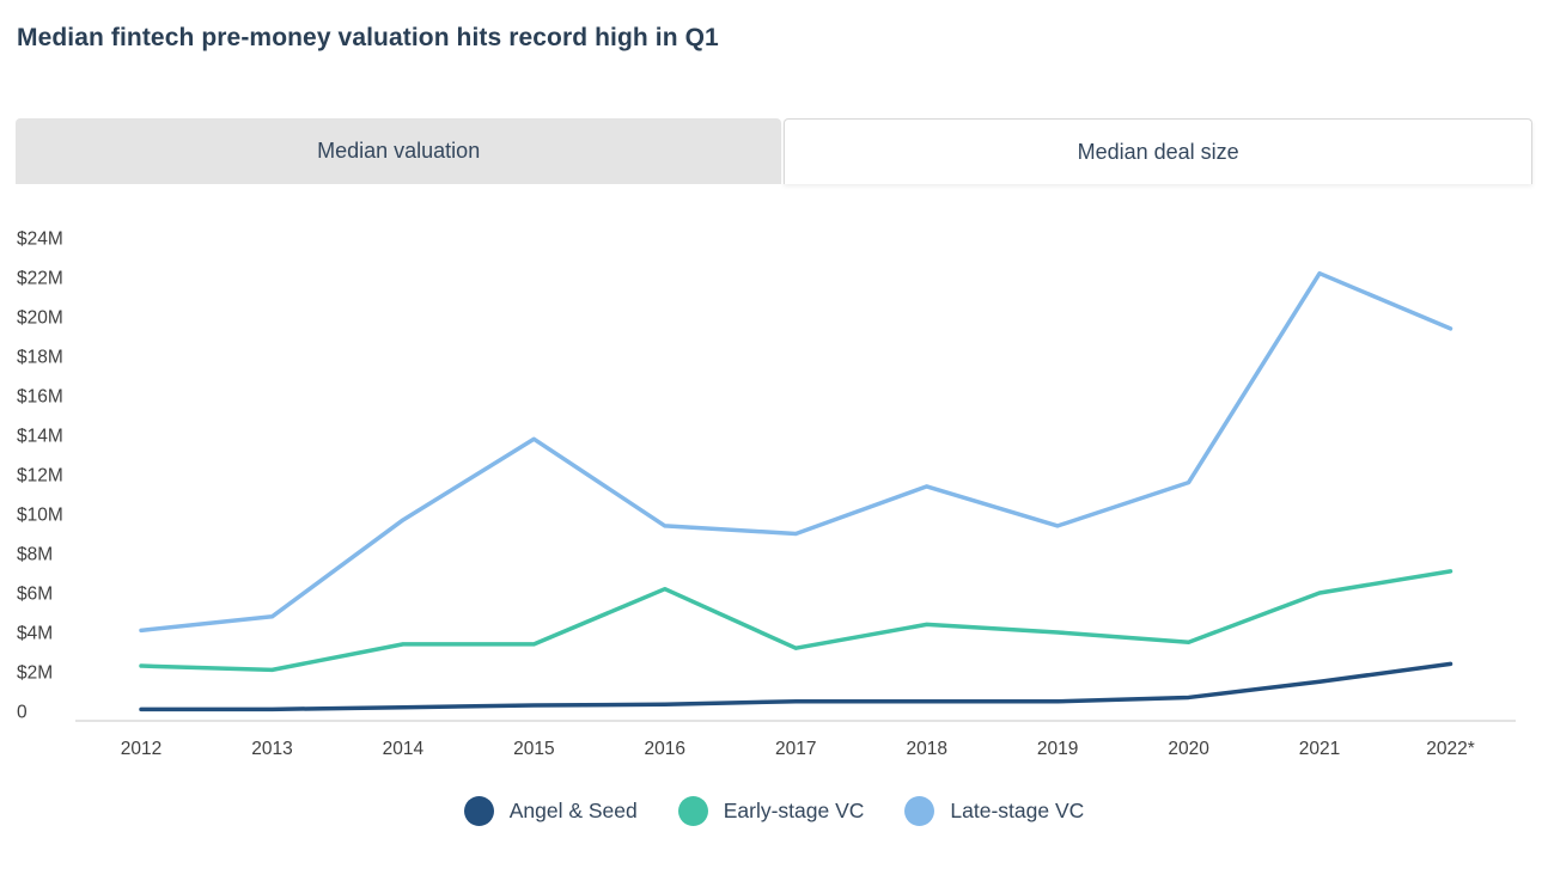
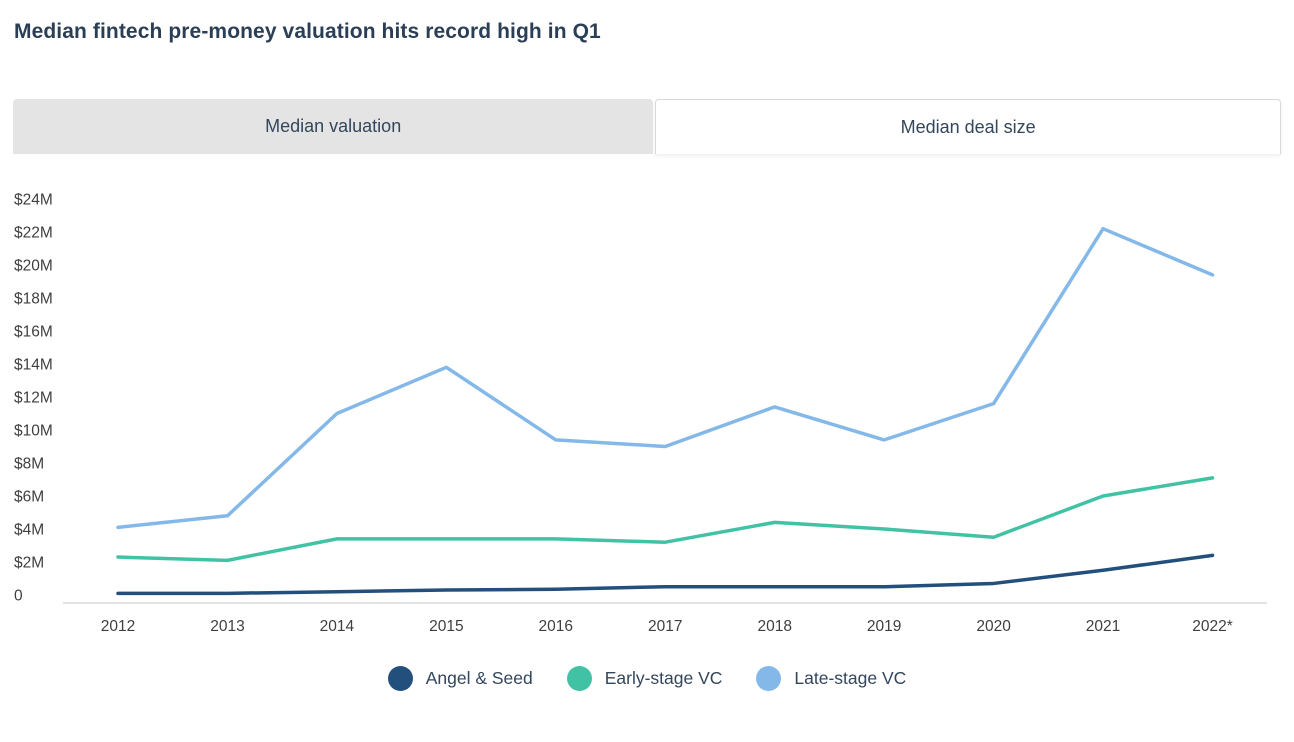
Late-stage VC/2014: $9.7M -> $11.0M
Early-stage VC/2016: $6.2M -> $3.4M
